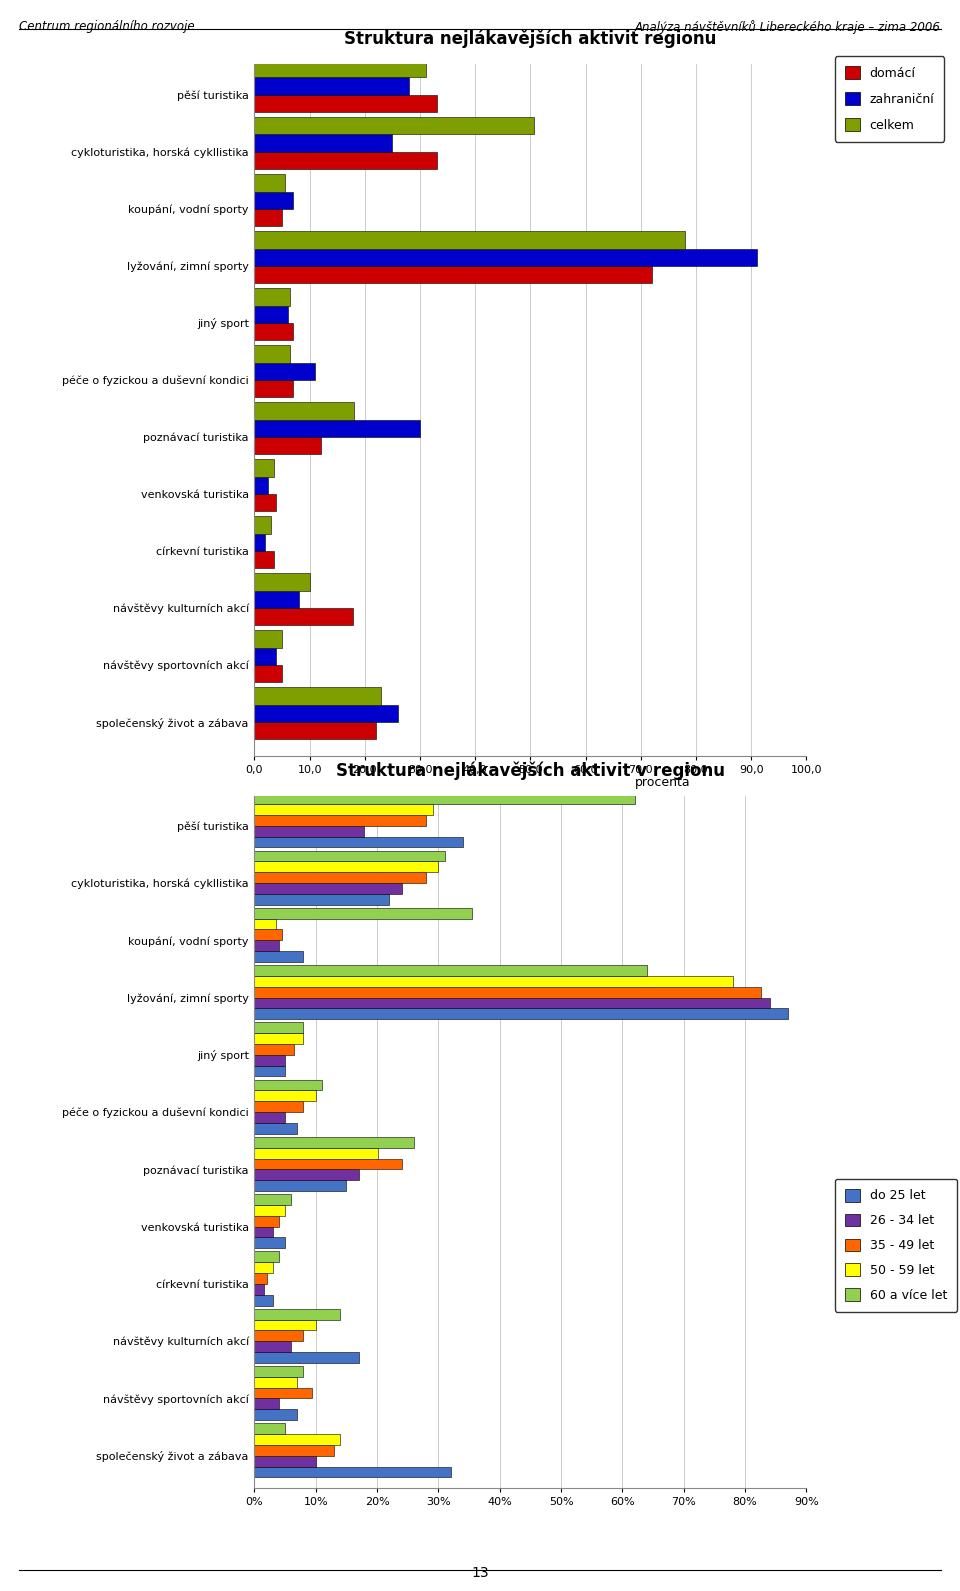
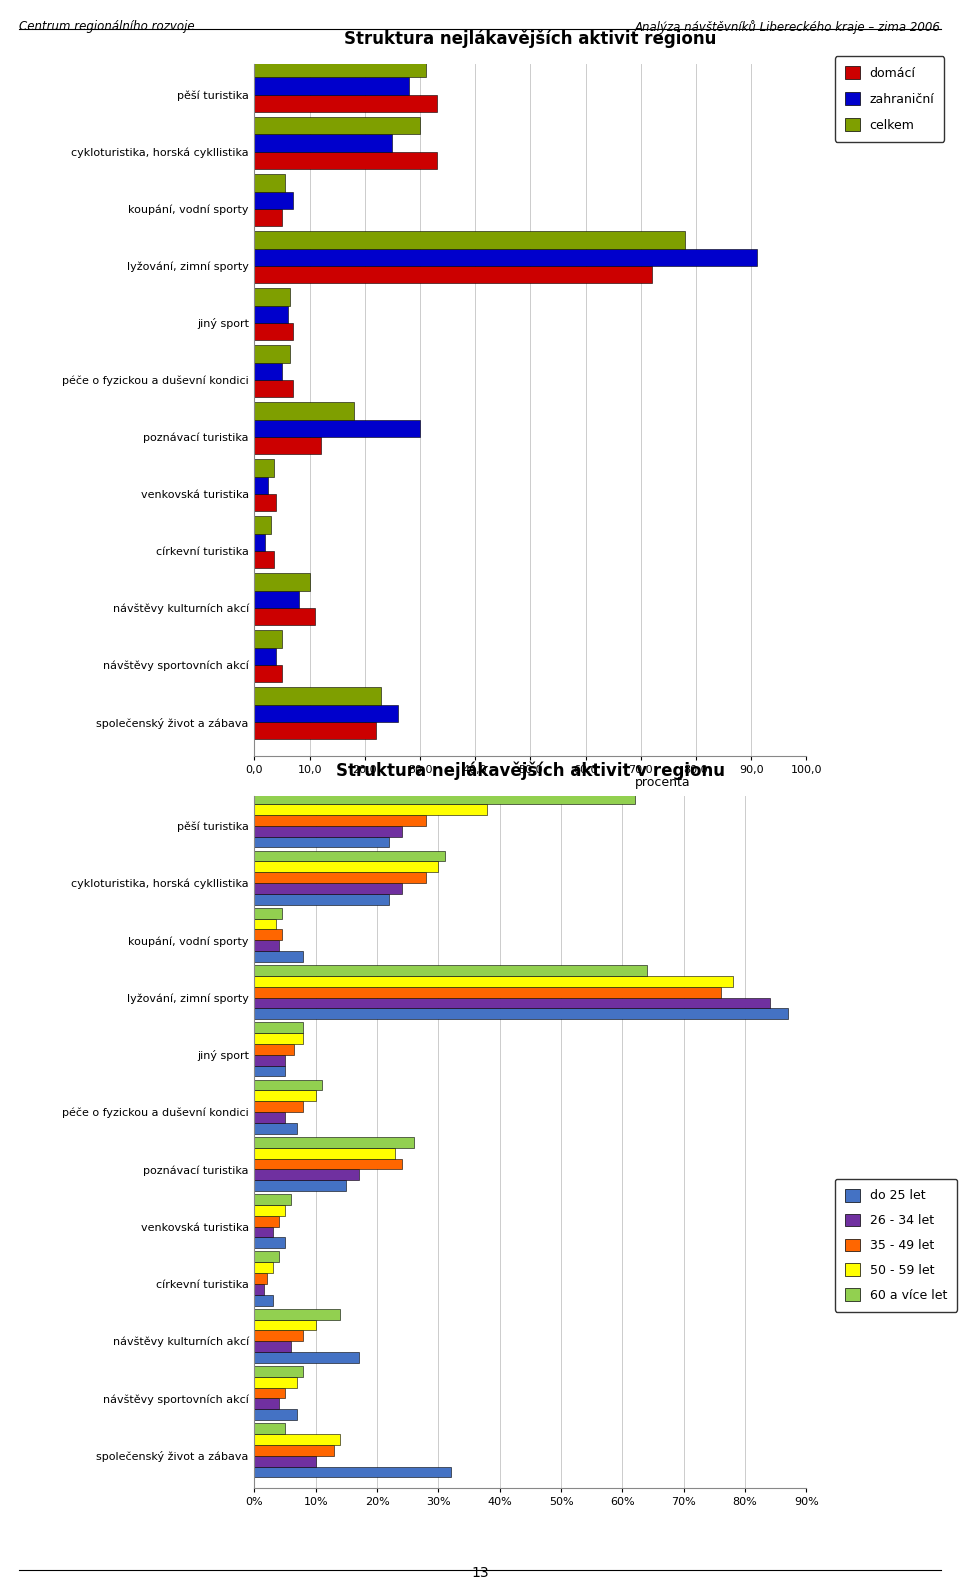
Struktura nejlákavějších aktivit regionu/celkem/cykloturistika, horská cykllistika: 50,6 -> 30,0
Struktura nejlákavějších aktivit regionu/zahraniční/péče o fyzickou a duševní kondici: 11,0 -> 5,0
Struktura nejlákavějších aktivit regionu/domácí/návštěvy kulturních akcí: 17,8 -> 11,0
Struktura nejlákavějších aktivit v regionu/50 - 59 let/pěší turistika: 29.2% -> 38.0%
Struktura nejlákavějších aktivit v regionu/26 - 34 let/pěší turistika: 17.8% -> 24.0%
Struktura nejlákavějších aktivit v regionu/do 25 let/pěší turistika: 34% -> 22%
Struktura nejlákavějších aktivit v regionu/60 a více let/koupání, vodní sporty: 35.4% -> 4.5%
Struktura nejlákavějších aktivit v regionu/35 - 49 let/lyžování, zimní sporty: 82.6% -> 76.0%
Struktura nejlákavějších aktivit v regionu/50 - 59 let/poznávací turistika: 20.2% -> 23.0%
Struktura nejlákavějších aktivit v regionu/35 - 49 let/návštěvy sportovních akcí: 9.4% -> 5.0%
